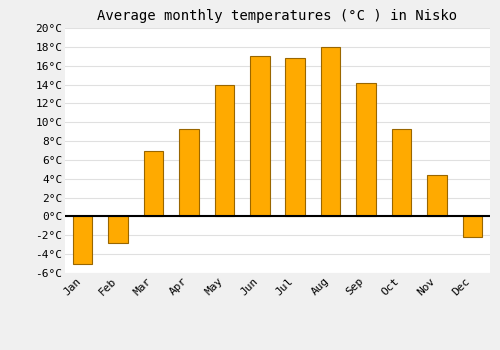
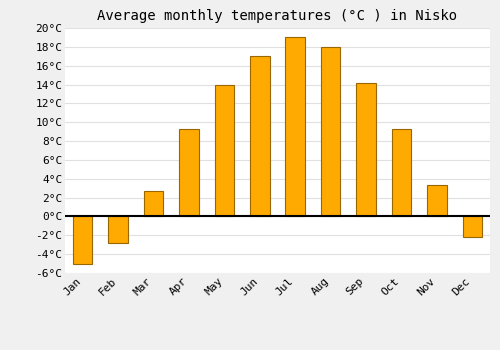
Mar: 7.0°C -> 2.7°C
Jul: 16.8°C -> 19.0°C
Nov: 4.4°C -> 3.3°C
